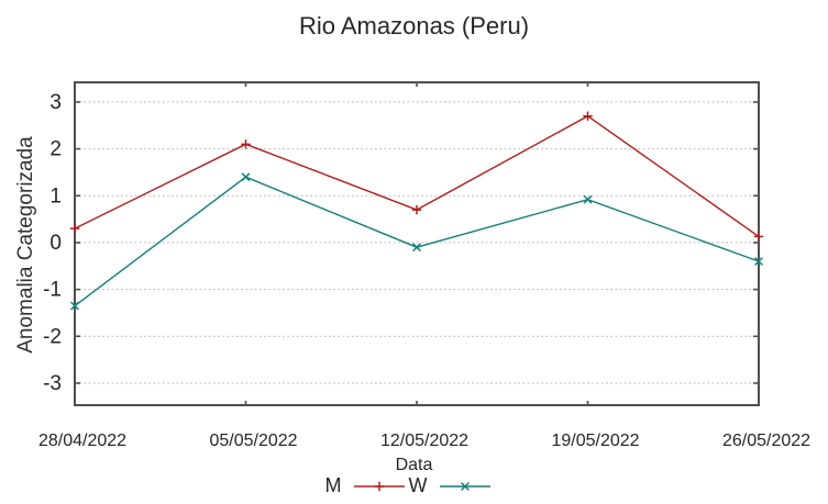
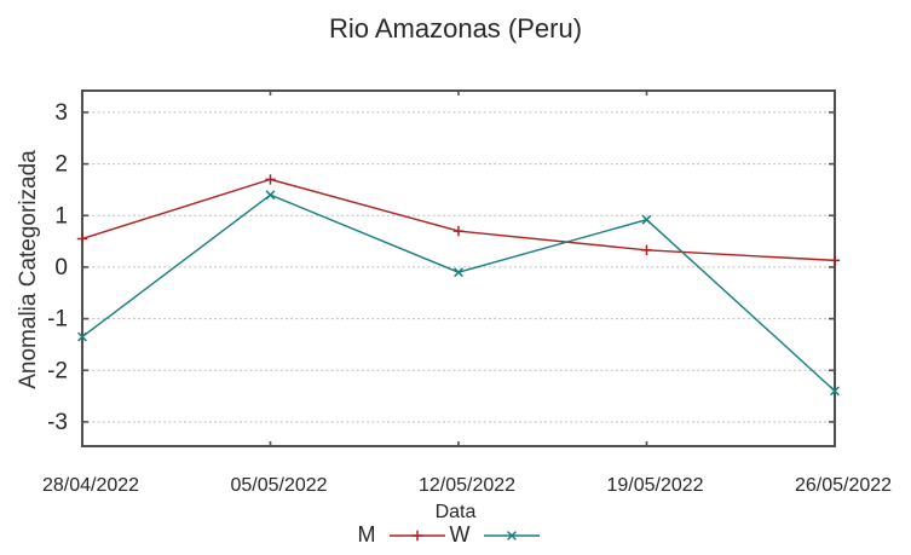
M/28/04/2022: 0.3 -> 0.6
M/05/05/2022: 2.1 -> 1.7
M/19/05/2022: 2.7 -> 0.3
W/26/05/2022: -0.4 -> -2.4
